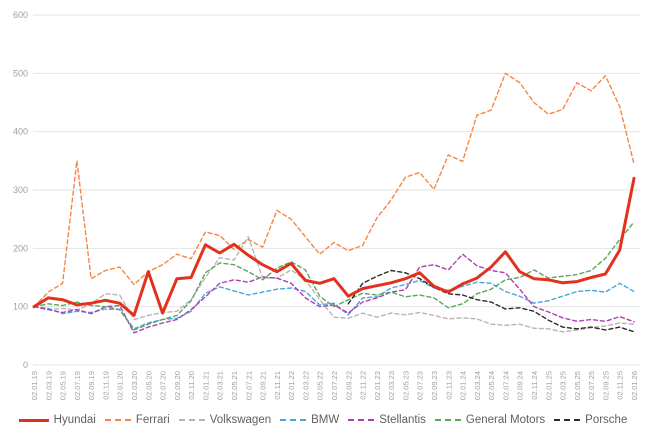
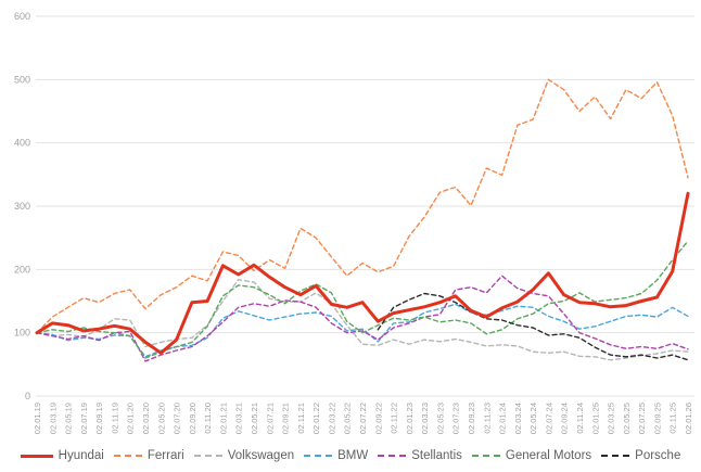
Ferrari/02.07.19: 350 -> 160
Hyundai/02.05.20: 160 -> 70
Volkswagen/02.07.21: 220 -> 150
Ferrari/02.01.25: 430 -> 470
